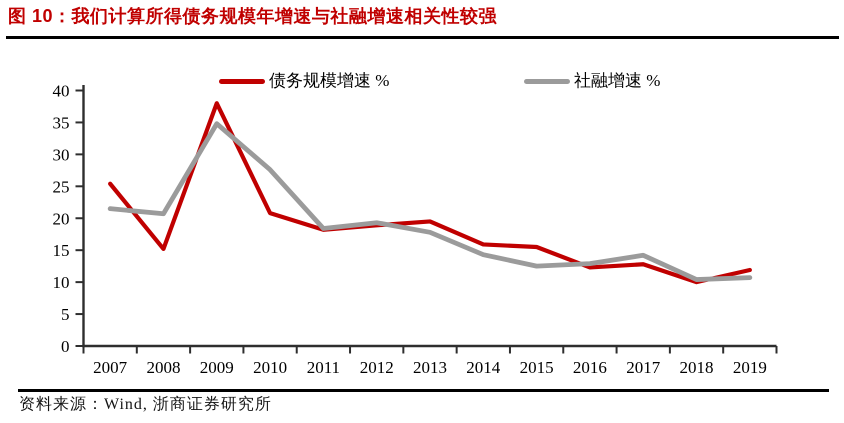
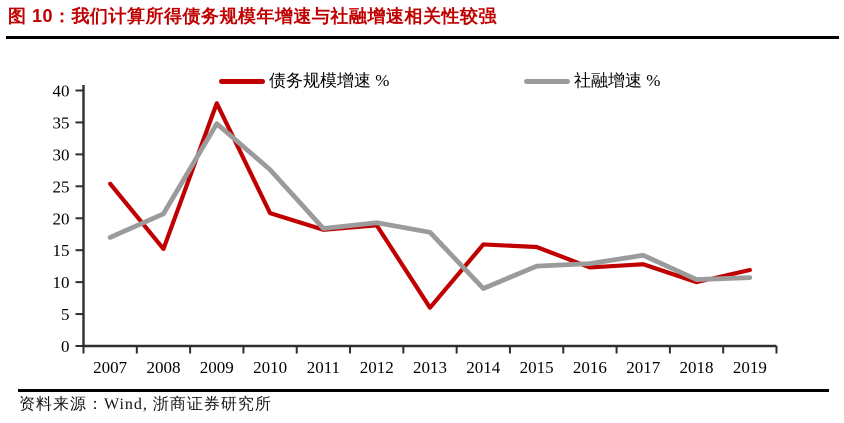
社融增速 %/2007: 22 -> 17
债务规模增速 %/2013: 20 -> 6
社融增速 %/2014: 14 -> 9
